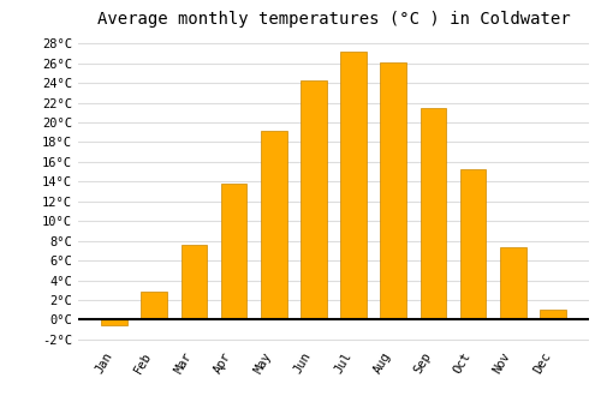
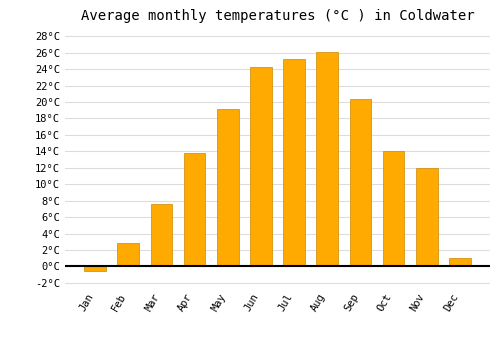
Jul: 27.2°C -> 25.2°C
Sep: 21.5°C -> 20.4°C
Oct: 15.2°C -> 14.0°C
Nov: 7.3°C -> 12.0°C
